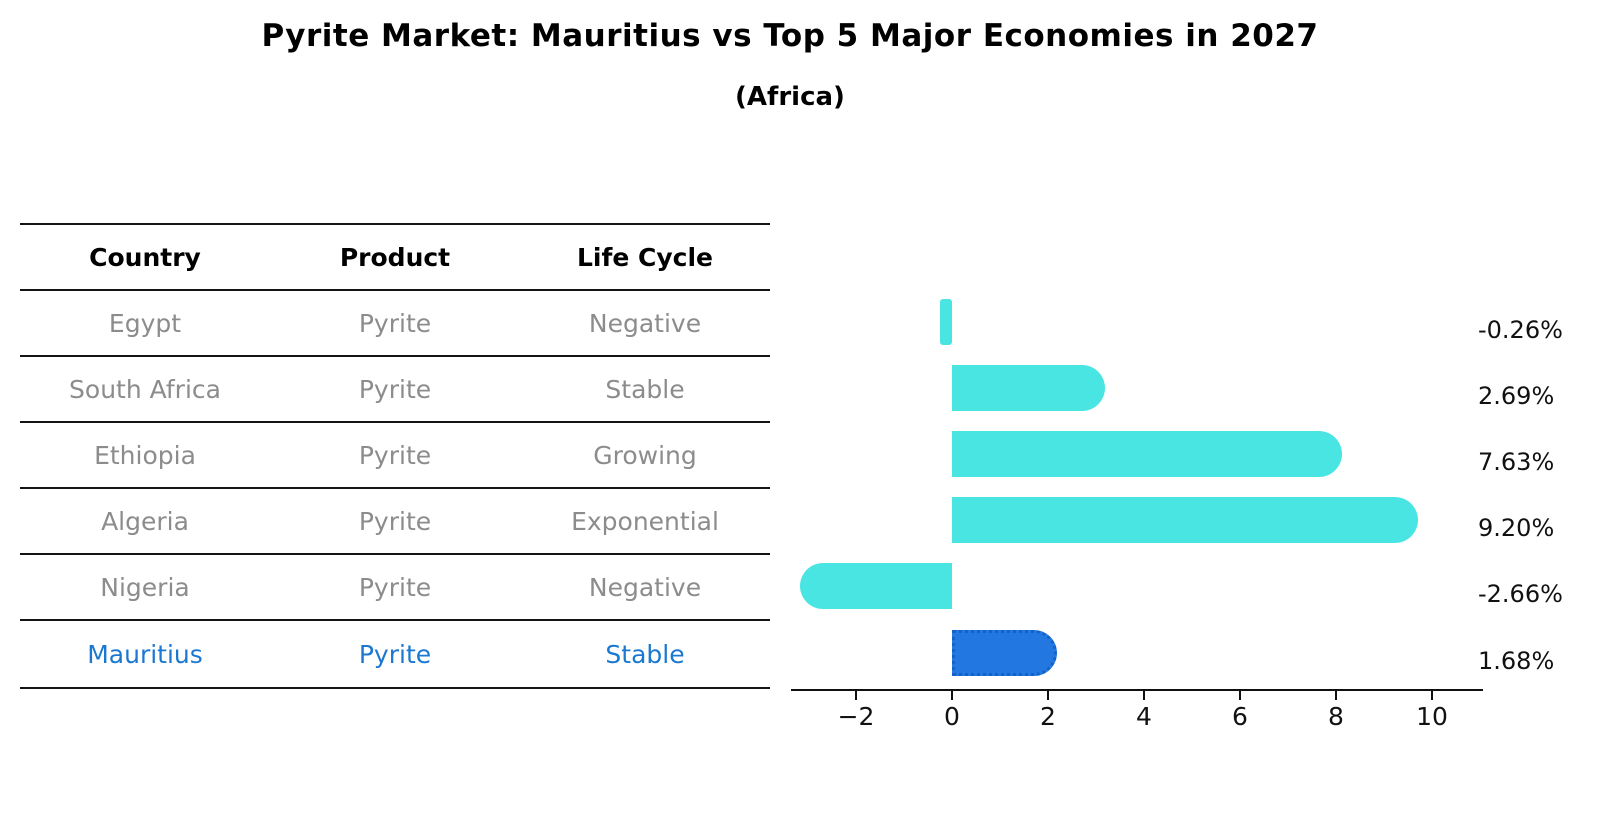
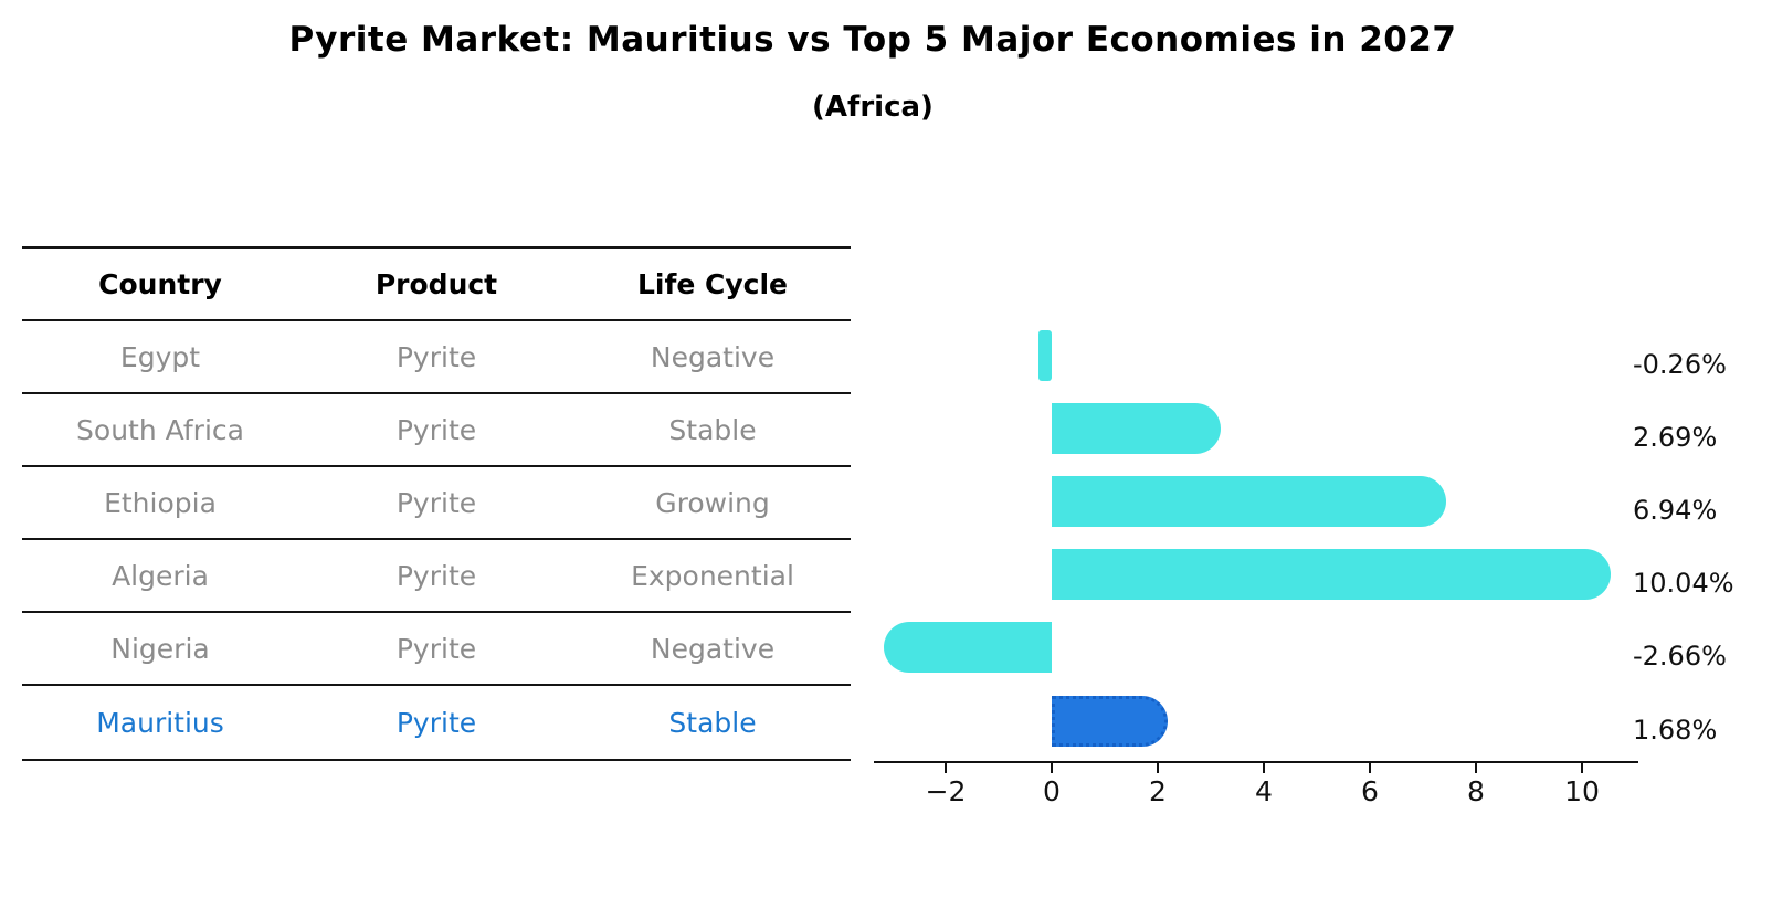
Ethiopia: 7.63% -> 6.94%
Algeria: 9.20% -> 10.04%
